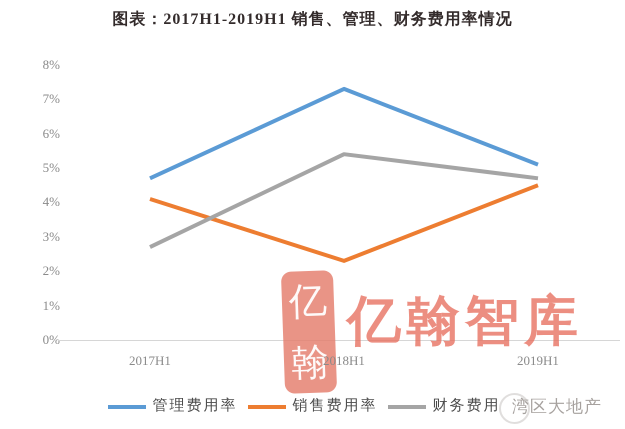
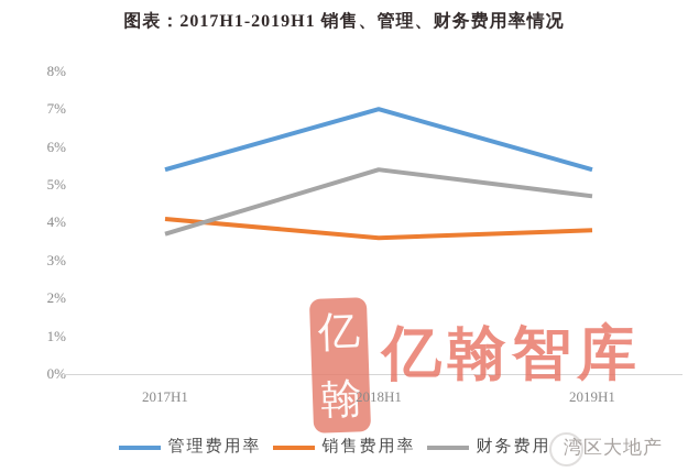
管理费用率/2017H1: 4.7% -> 5.4%
财务费用率/2017H1: 2.7% -> 3.7%
管理费用率/2018H1: 7.3% -> 7.0%
销售费用率/2018H1: 2.3% -> 3.6%
管理费用率/2019H1: 5.1% -> 5.4%
销售费用率/2019H1: 4.5% -> 3.8%
